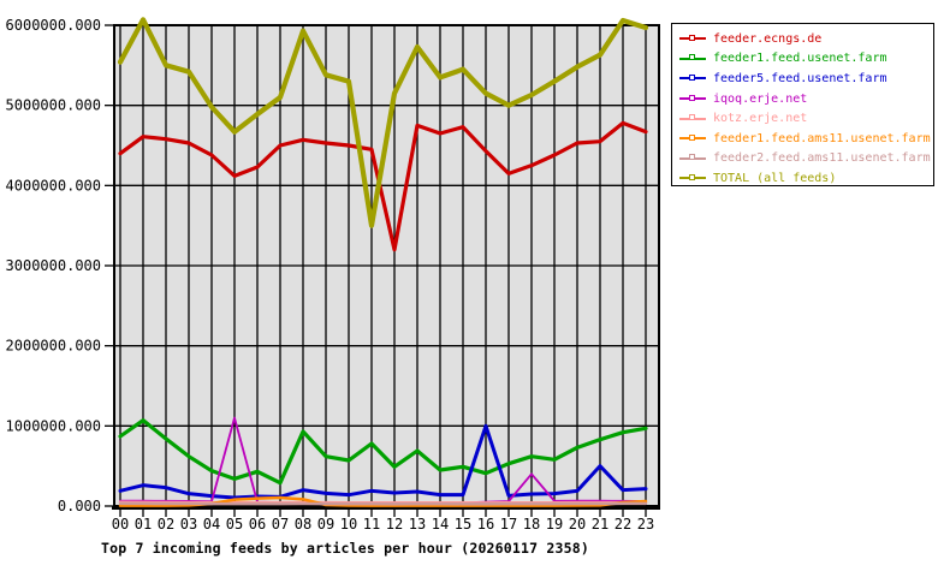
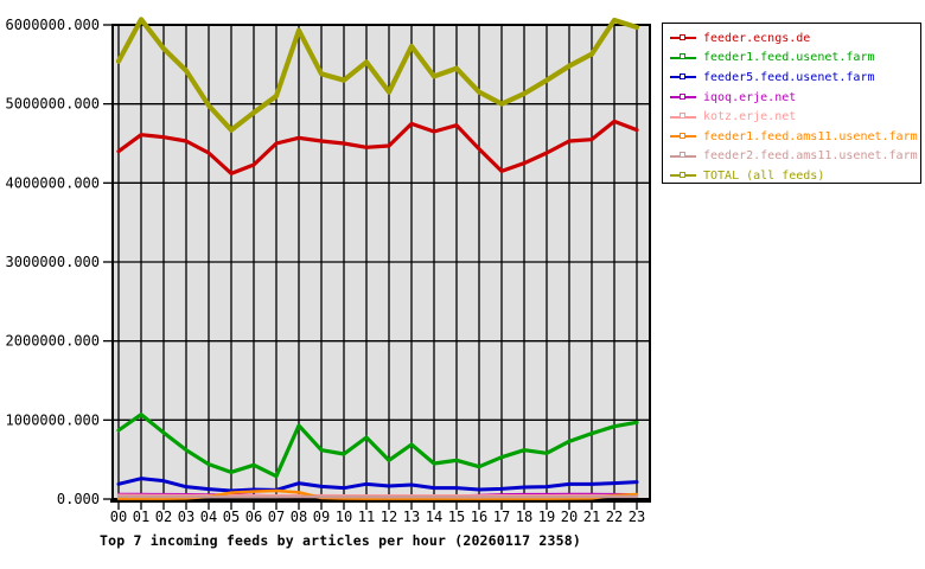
TOTAL (all feeds)/02: 5500000 -> 5700000
iqoq.erje.net/05: 1100000 -> 100000
TOTAL (all feeds)/11: 3500000 -> 5500000
feeder.ecngs.de/12: 3200000 -> 4500000
feeder5.feed.usenet.farm/16: 1000000 -> 100000
iqoq.erje.net/18: 400000 -> 100000
feeder5.feed.usenet.farm/21: 500000 -> 200000
